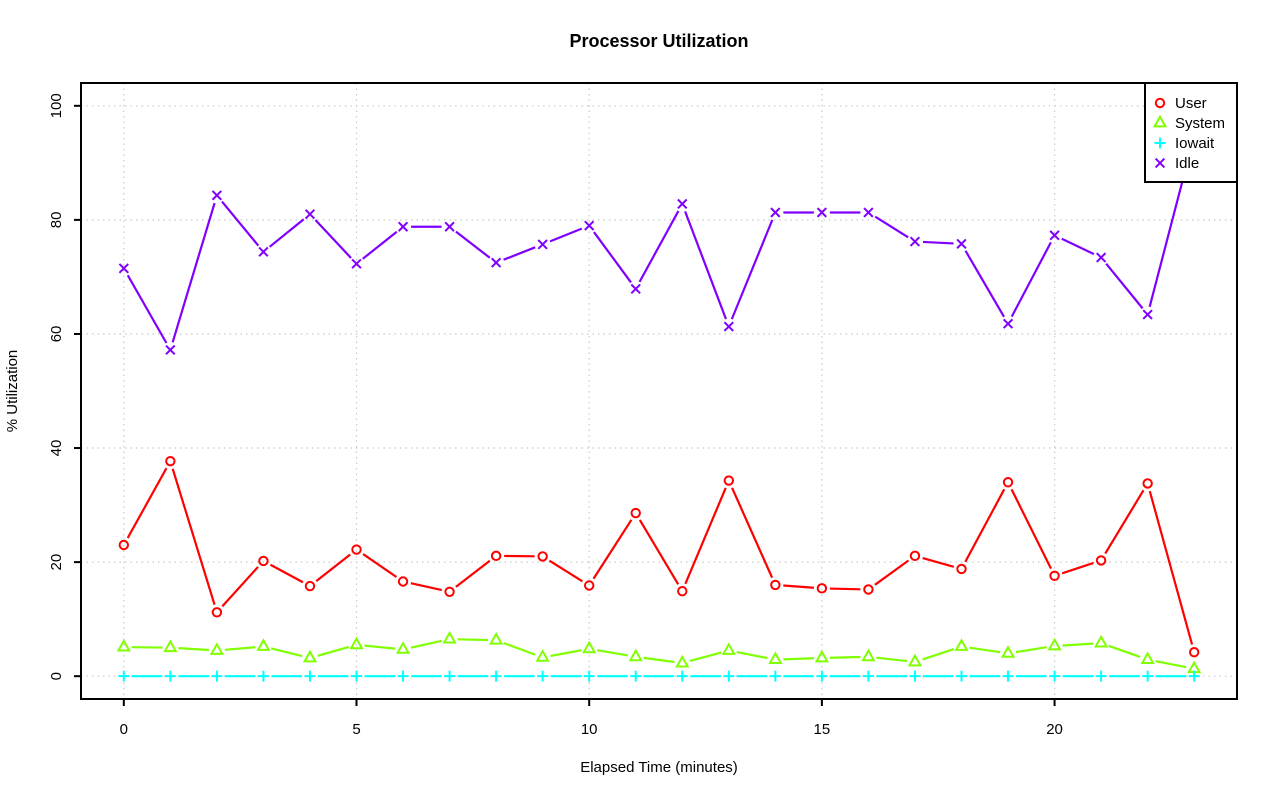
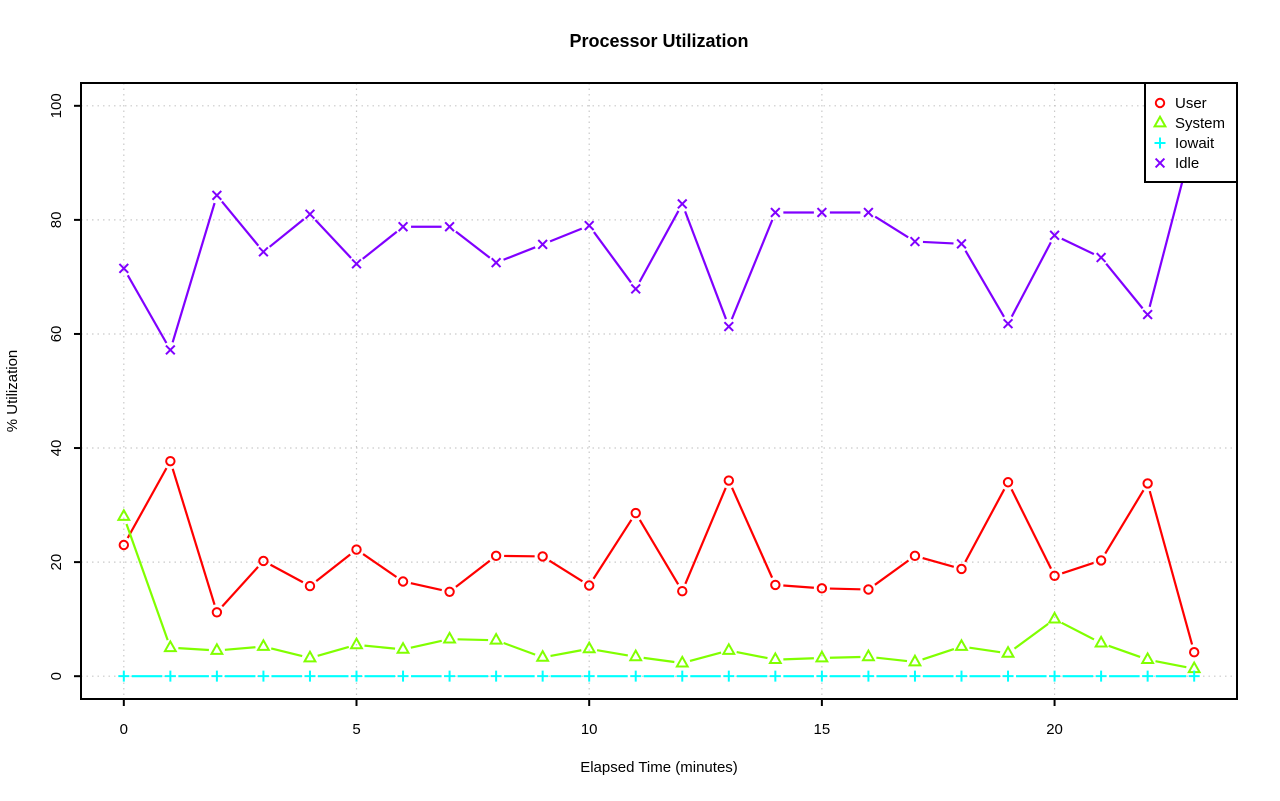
System/0: 5 -> 28
System/20: 5 -> 10
